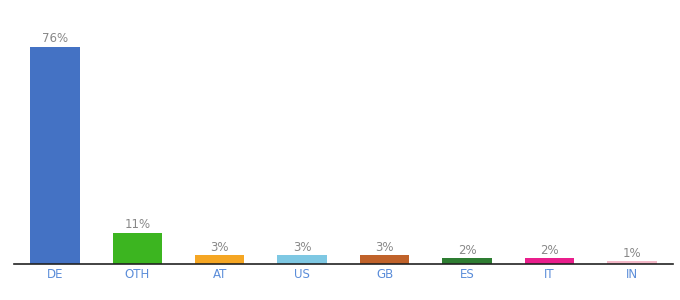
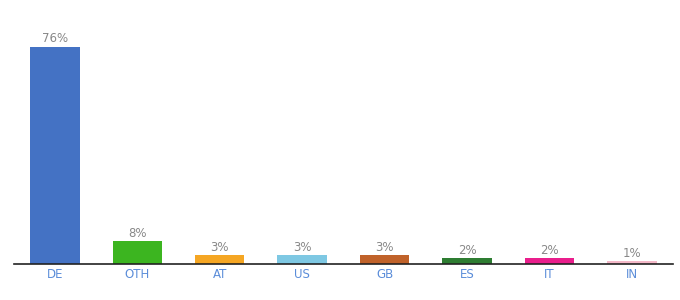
OTH: 11% -> 8%
